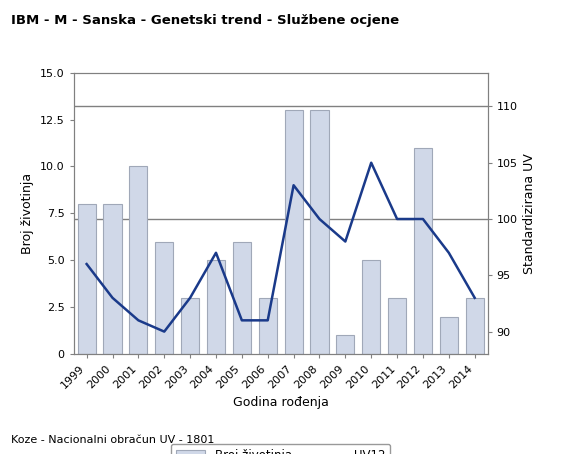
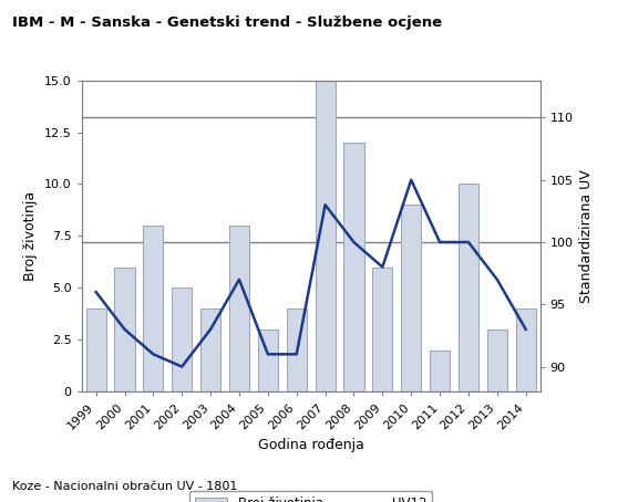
Broj životinja/1999: 8 -> 4
Broj životinja/2000: 8 -> 6
Broj životinja/2001: 10 -> 8
Broj životinja/2002: 6 -> 5
Broj životinja/2003: 3 -> 4
Broj životinja/2004: 5 -> 8
Broj životinja/2005: 6 -> 3
Broj životinja/2006: 3 -> 4
Broj životinja/2007: 13 -> 15
Broj životinja/2008: 13 -> 12
Broj životinja/2009: 1 -> 6
Broj životinja/2010: 5 -> 9
Broj životinja/2011: 3 -> 2
Broj životinja/2012: 11 -> 10
Broj životinja/2013: 2 -> 3
Broj životinja/2014: 3 -> 4
